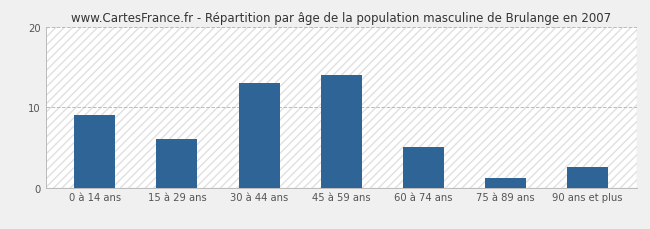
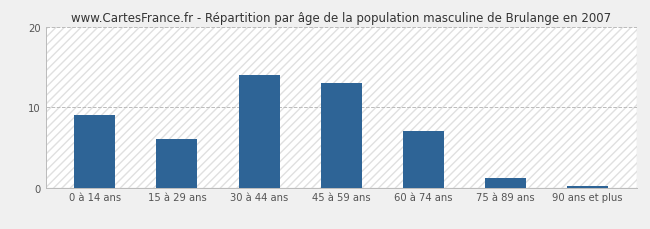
30 à 44 ans: 13.0 -> 14.0
45 à 59 ans: 14.0 -> 13.0
60 à 74 ans: 5.0 -> 7.0
90 ans et plus: 2.6 -> 0.1
